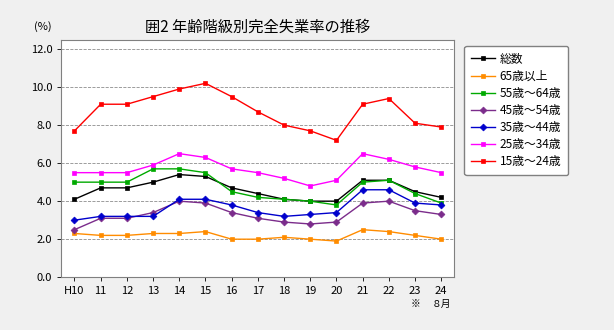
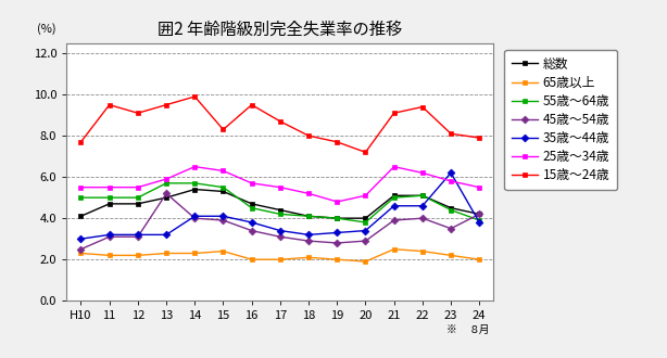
15歳～24歳/11: 9.1 -> 9.5
45歳～54歳/13: 3.4 -> 5.2
15歳～24歳/15: 10.2 -> 8.3
35歳～44歳/23: 3.9 -> 6.2
45歳～54歳/24: 3.3 -> 4.2
